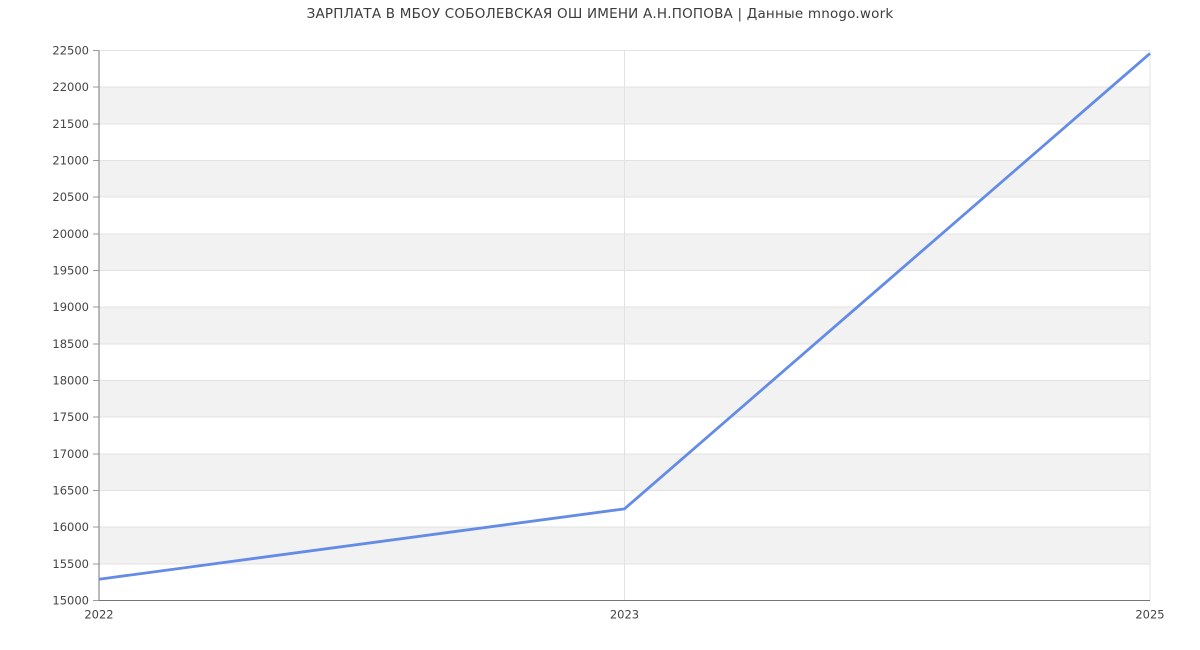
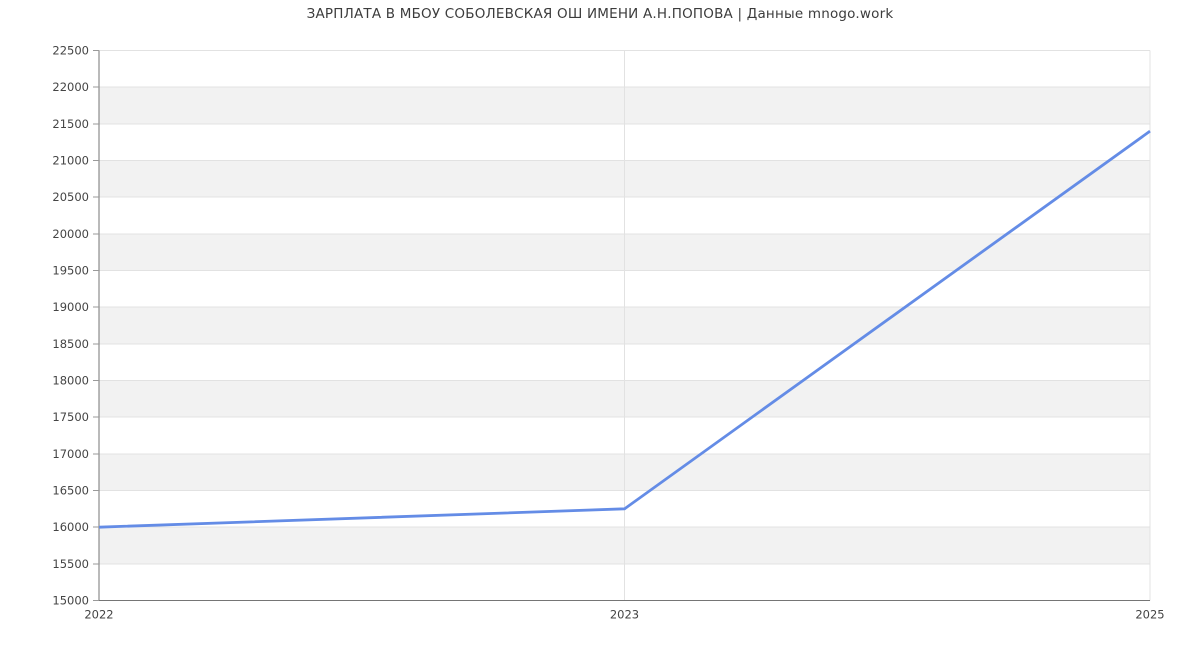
2022: 15300 -> 16000
2025: 22500 -> 21400
